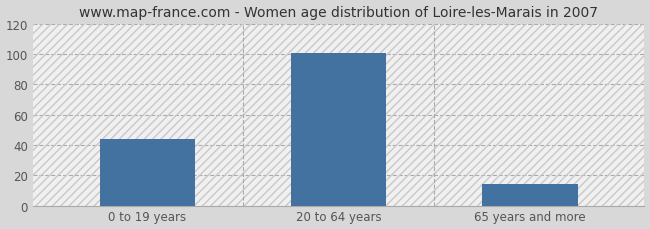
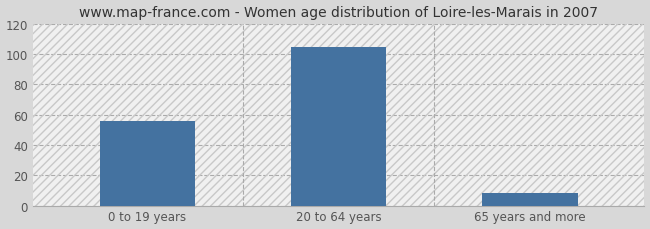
0 to 19 years: 44 -> 56
20 to 64 years: 101 -> 105
65 years and more: 14 -> 8
